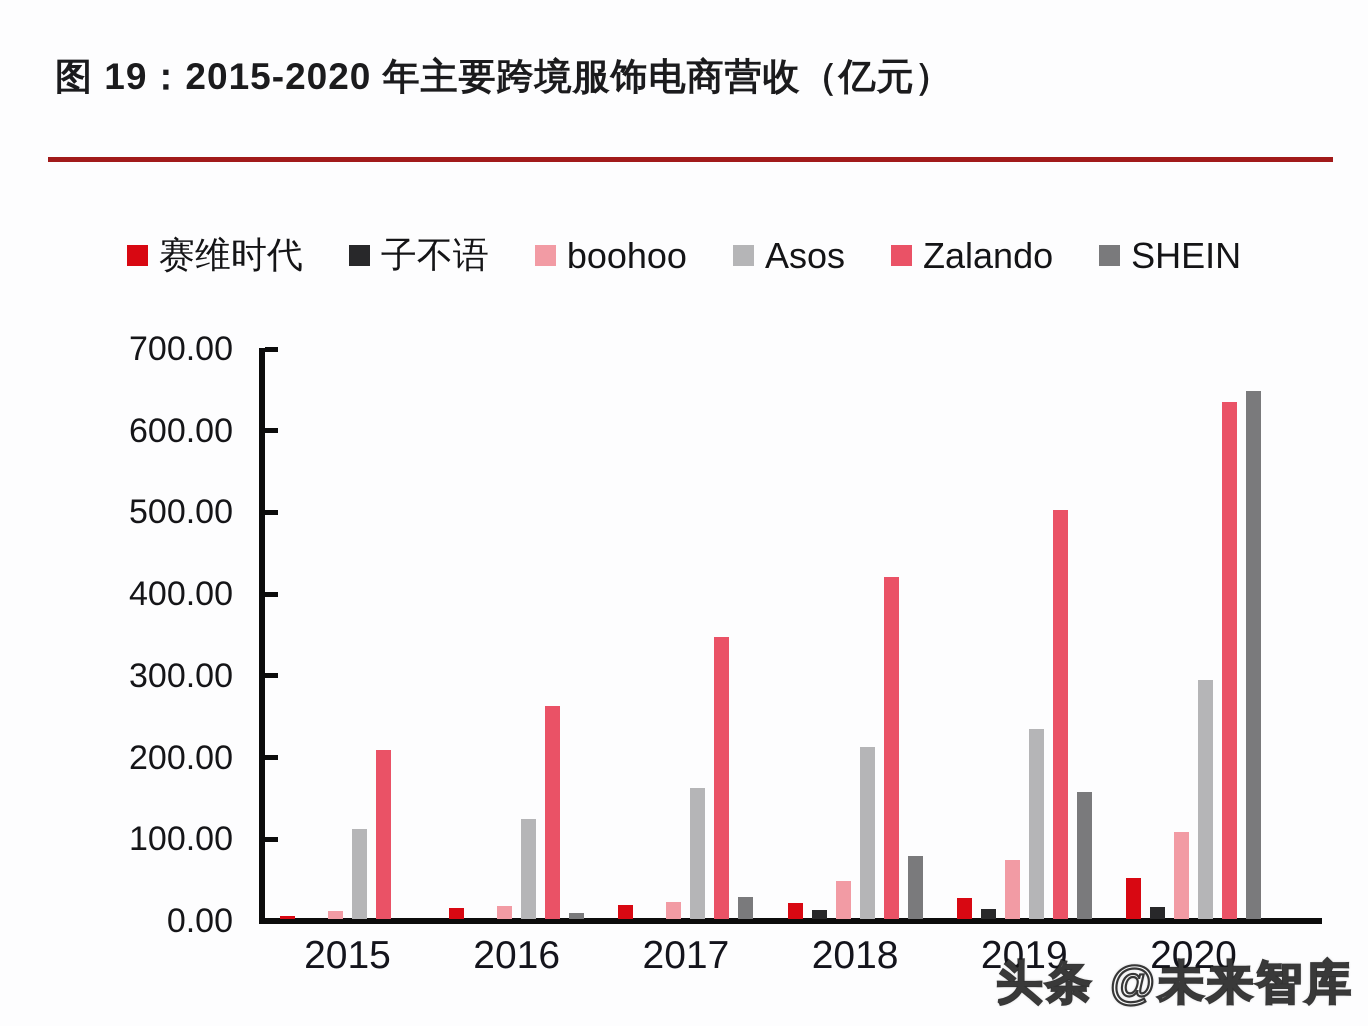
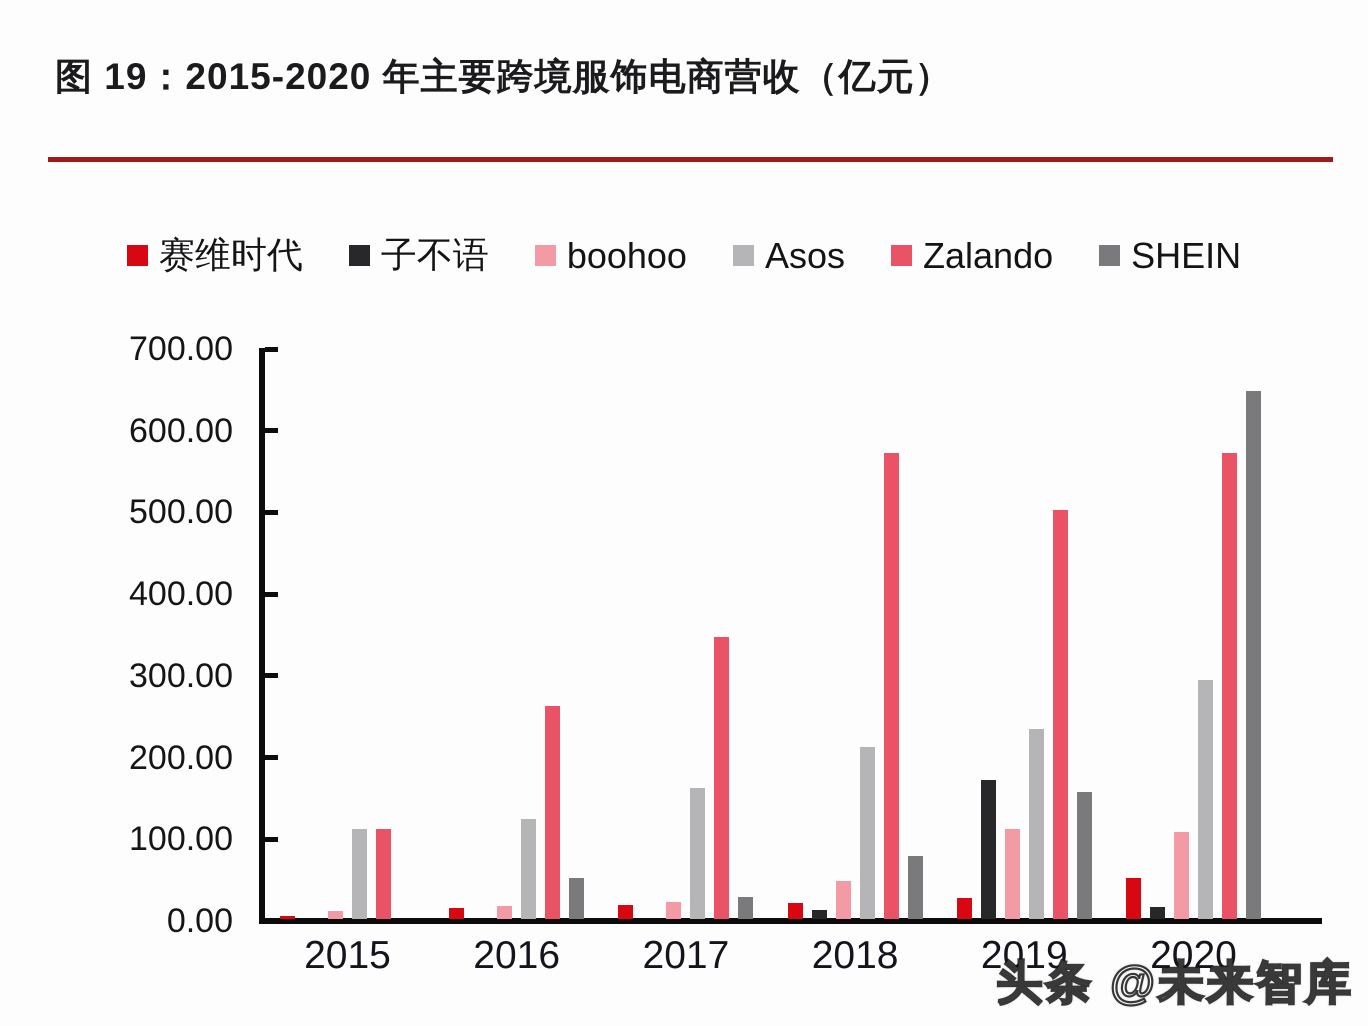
Zalando/2015: 210 -> 110
SHEIN/2016: 10 -> 50
Zalando/2018: 420 -> 570
子不语/2019: 10 -> 170
boohoo/2019: 70 -> 110
Zalando/2020: 630 -> 570
